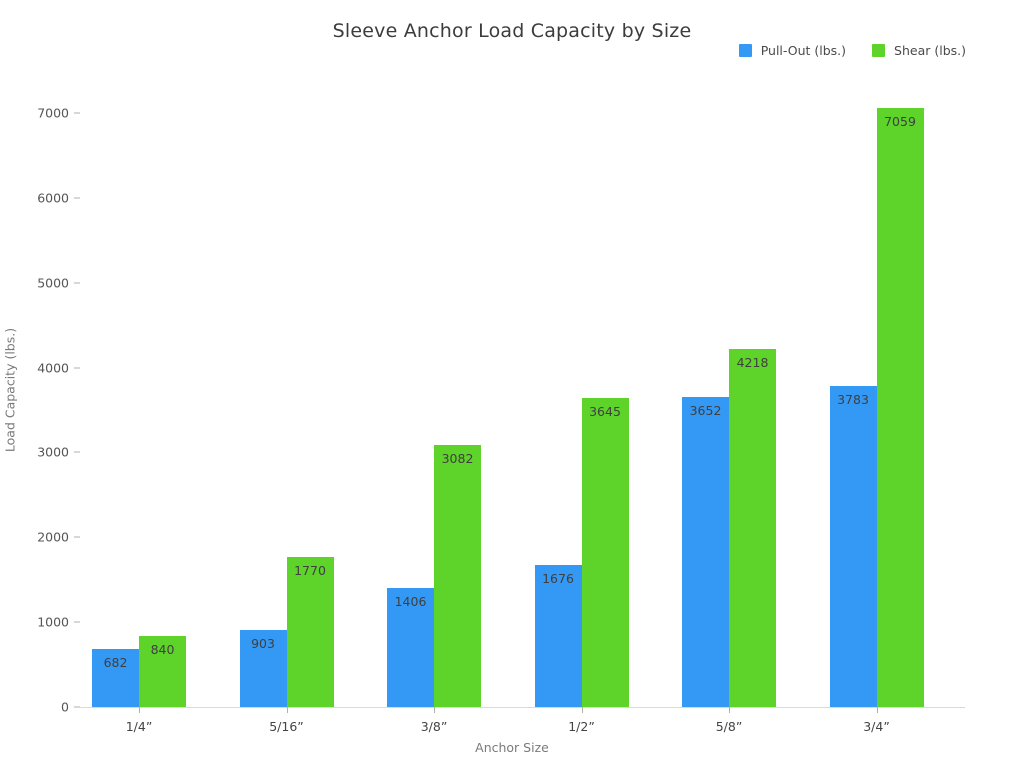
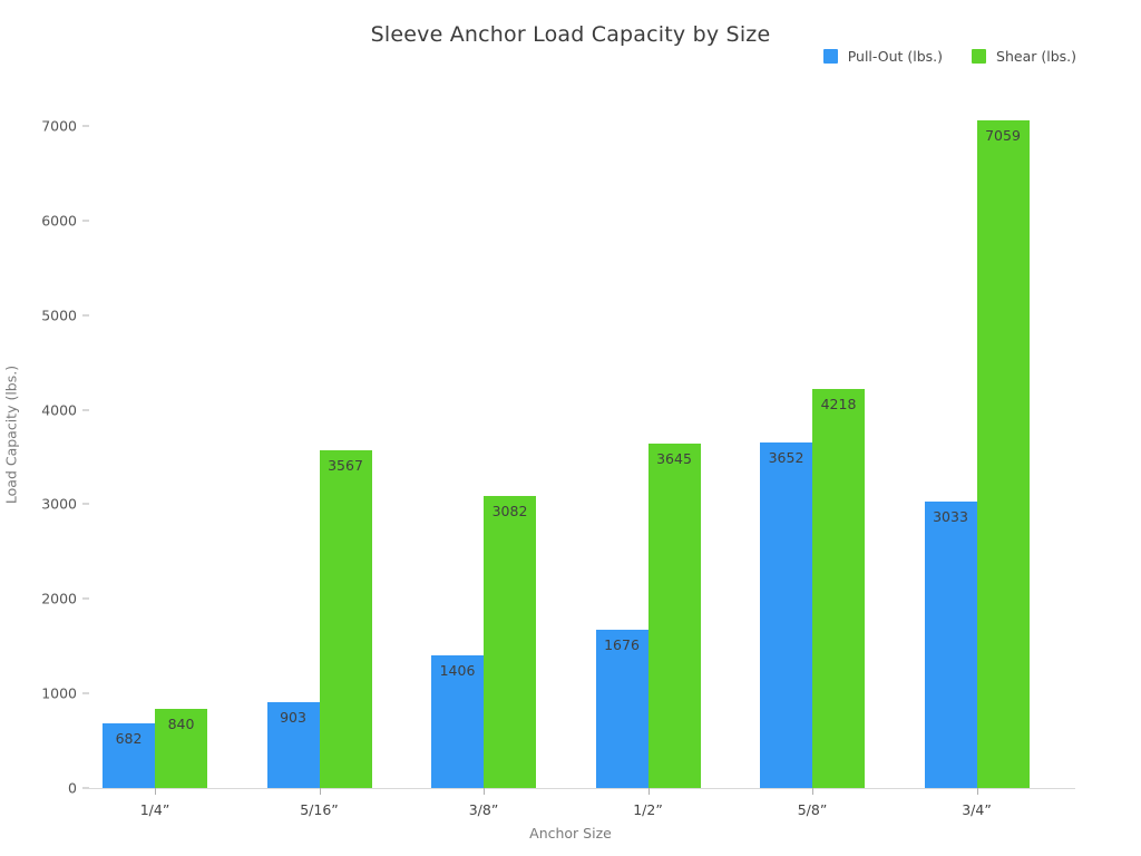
Shear (lbs.)/5/16”: 1770 -> 3567
Pull-Out (lbs.)/3/4”: 3783 -> 3033
